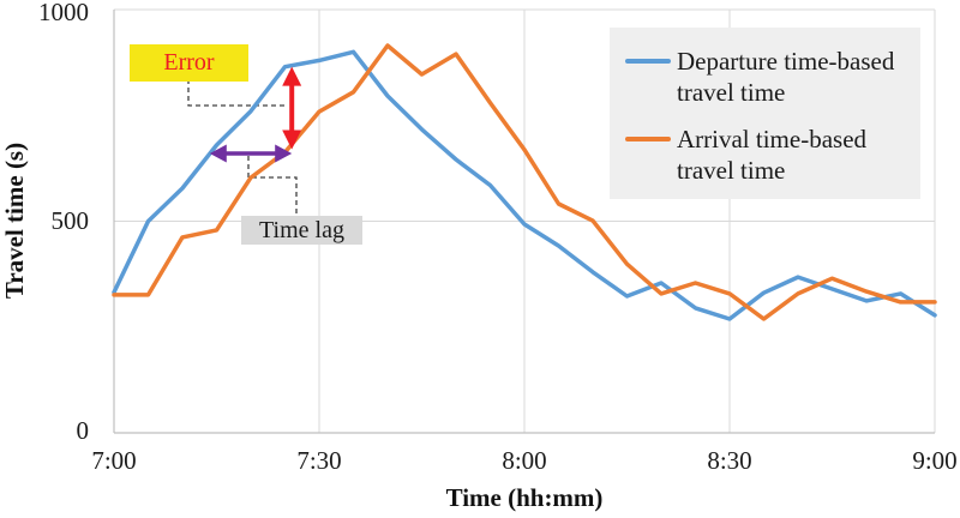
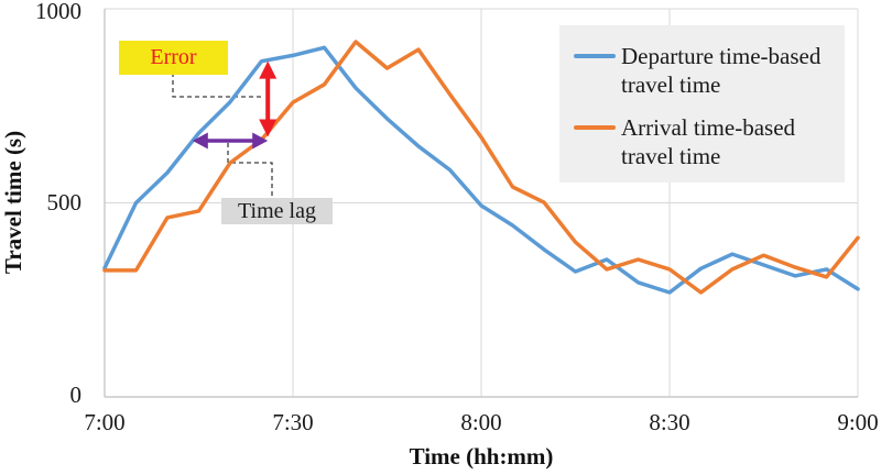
Arrival time-based travel time/9:00: 310 -> 410
